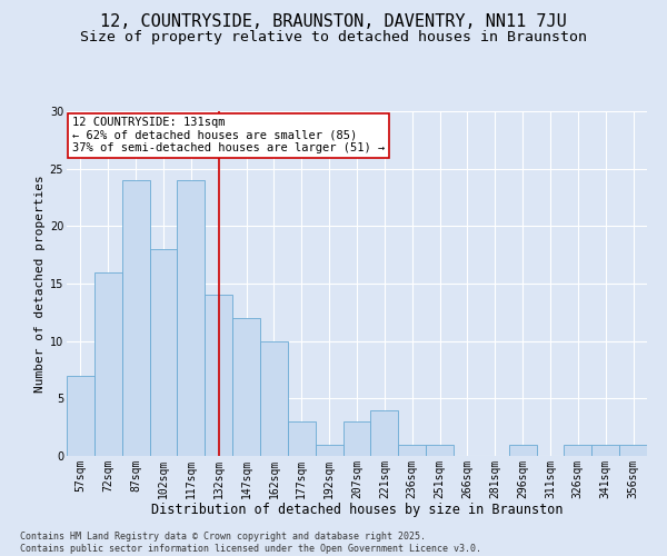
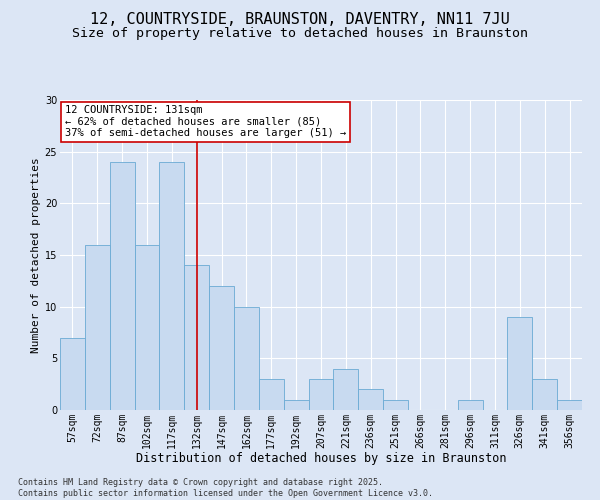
102sqm: 18 -> 16
236sqm: 1 -> 2
326sqm: 1 -> 9
341sqm: 1 -> 3
